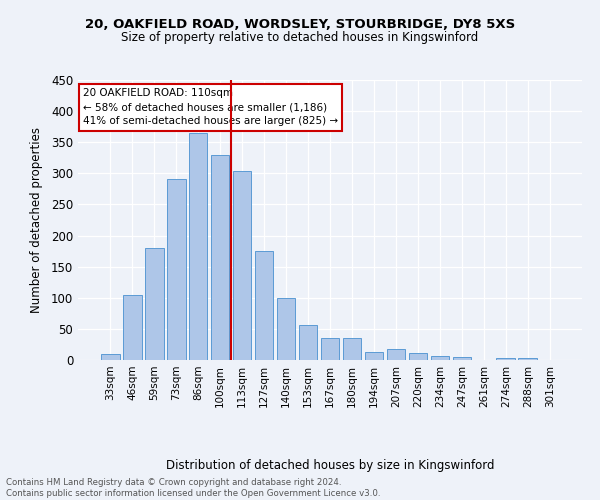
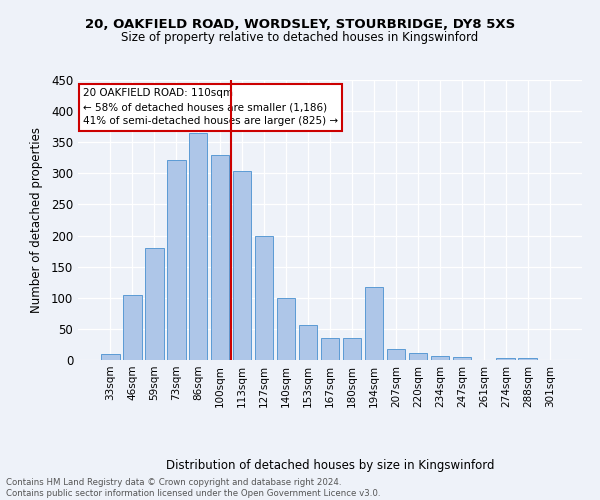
73sqm: 291 -> 322
127sqm: 175 -> 200
194sqm: 13 -> 118
